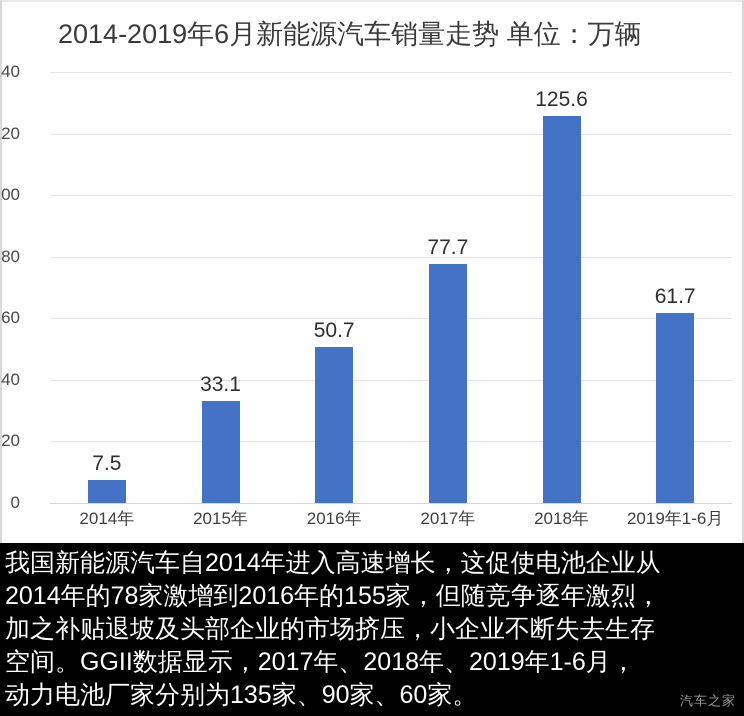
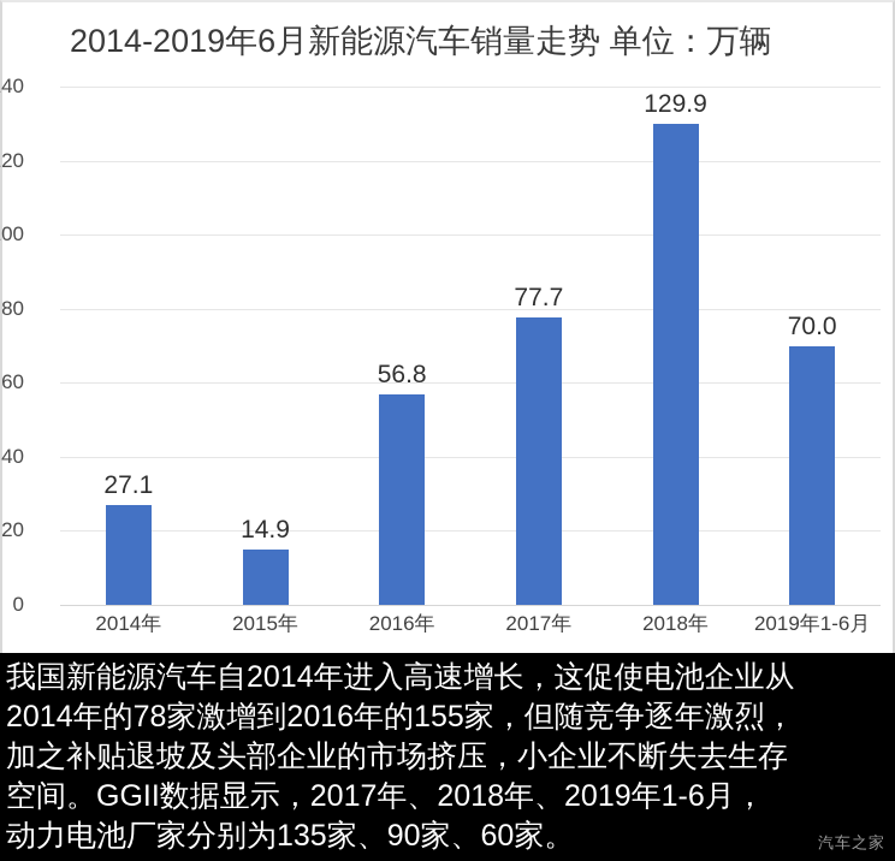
2014年: 7.5 -> 27.1
2015年: 33.1 -> 14.9
2016年: 50.7 -> 56.8
2018年: 125.6 -> 129.9
2019年1-6月: 61.7 -> 70.0
